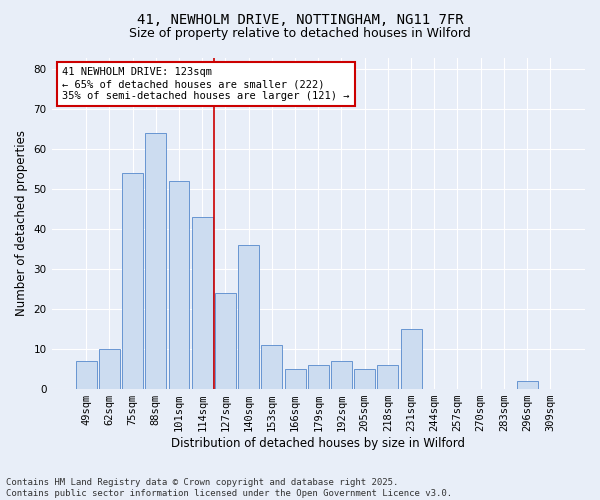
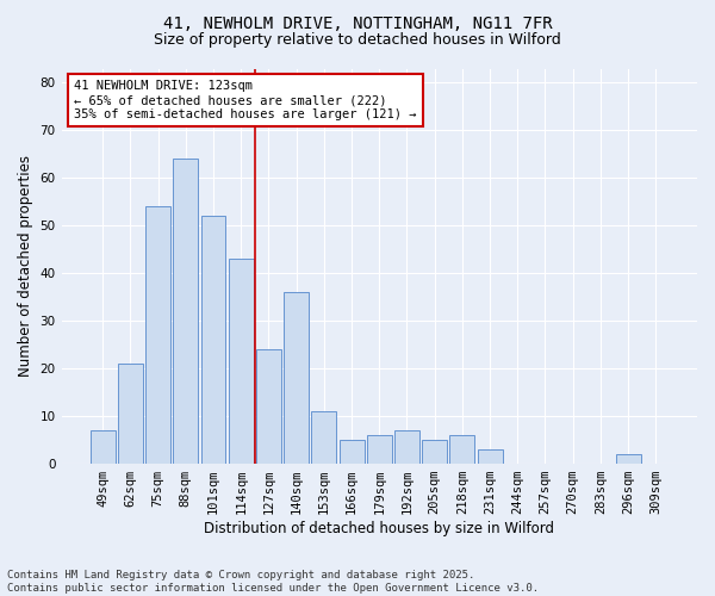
62sqm: 10 -> 21
231sqm: 15 -> 3
